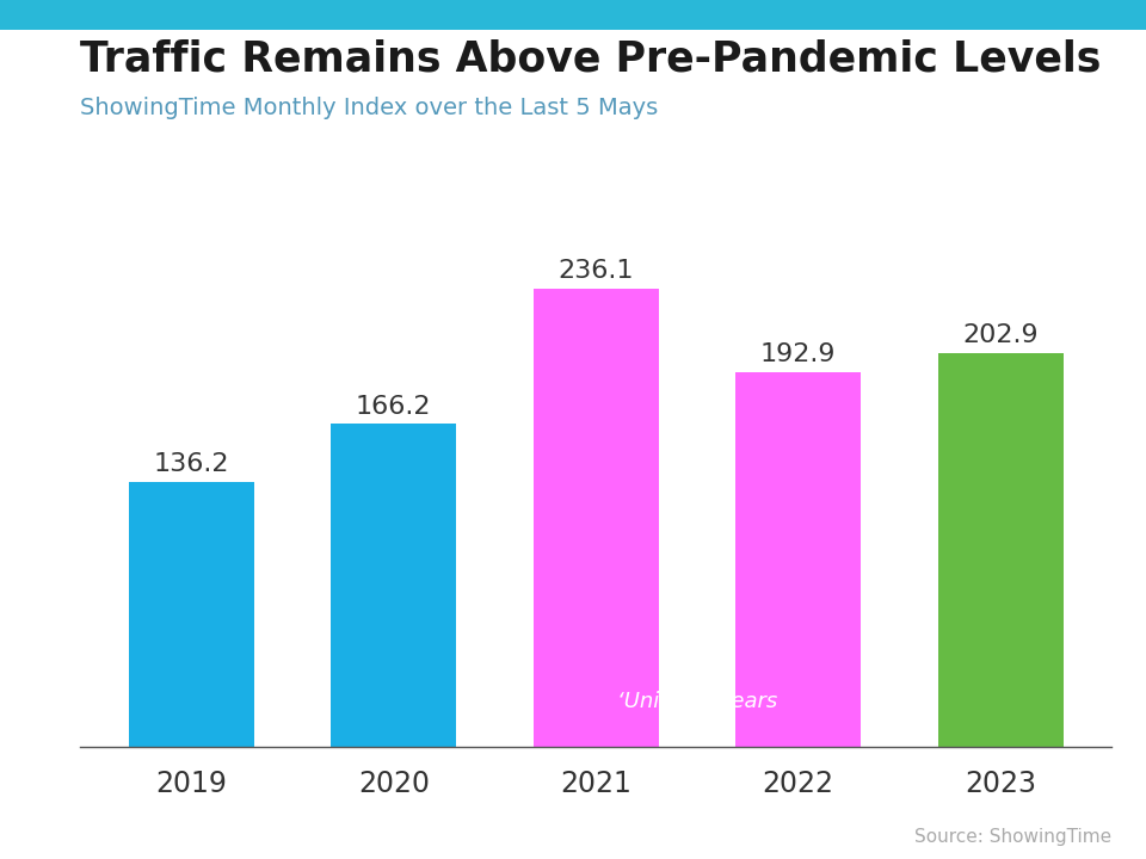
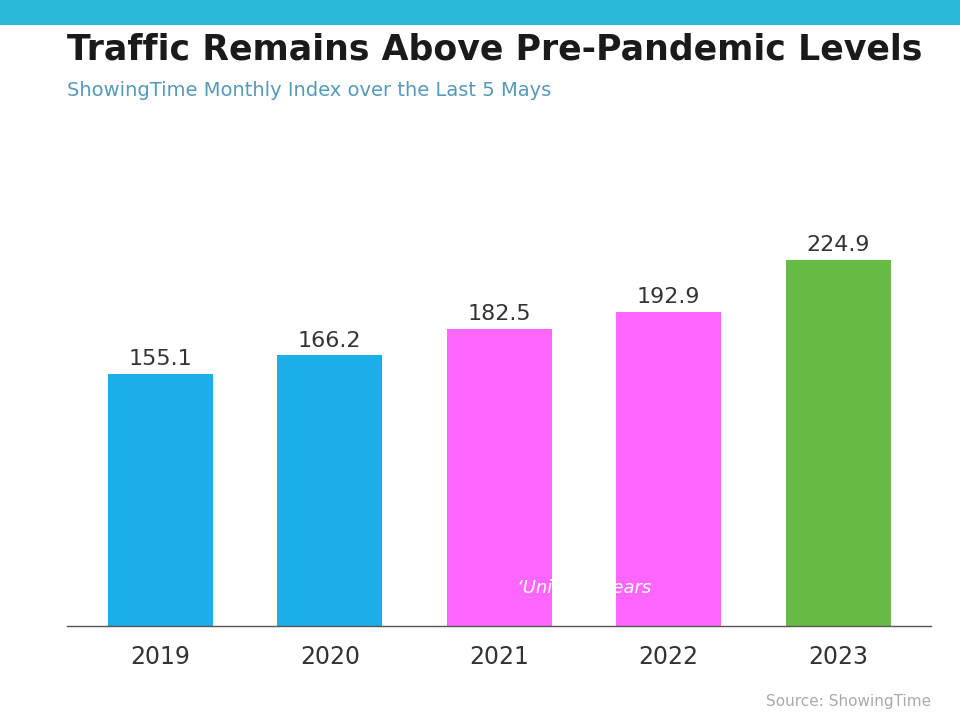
2019: 136.2 -> 155.1
2021: 236.1 -> 182.5
2023: 202.9 -> 224.9
